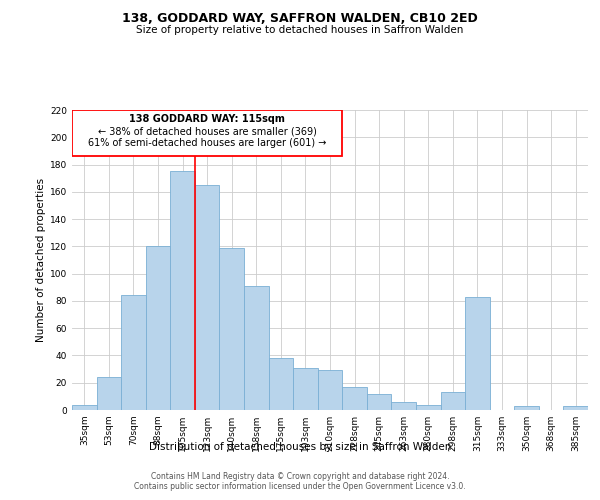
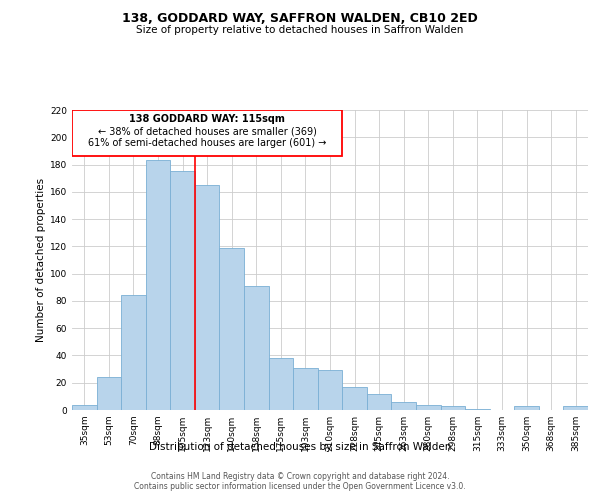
88sqm: 120 -> 183
298sqm: 13 -> 3
315sqm: 83 -> 1
